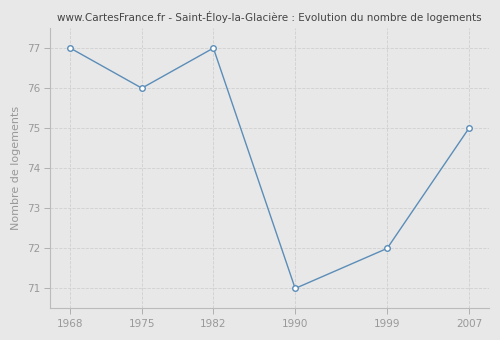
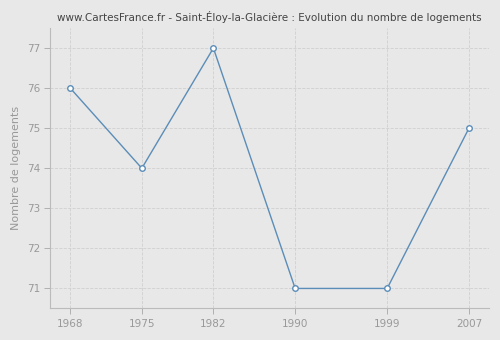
1968: 77 -> 76
1975: 76 -> 74
1999: 72 -> 71
